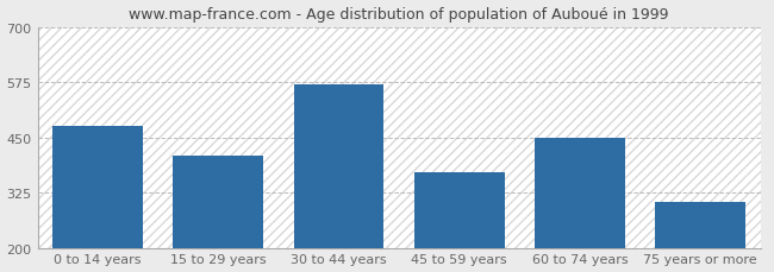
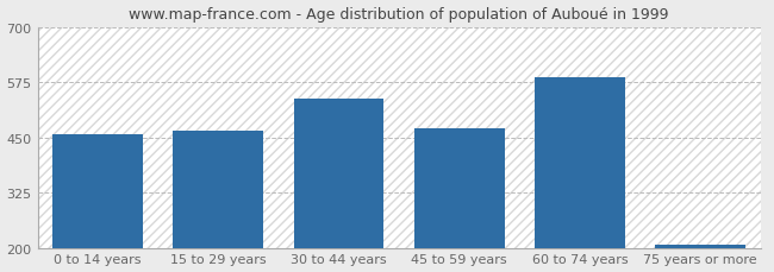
0 to 14 years: 475 -> 458
15 to 29 years: 410 -> 465
30 to 44 years: 570 -> 537
45 to 59 years: 370 -> 470
60 to 74 years: 450 -> 586
75 years or more: 305 -> 208
